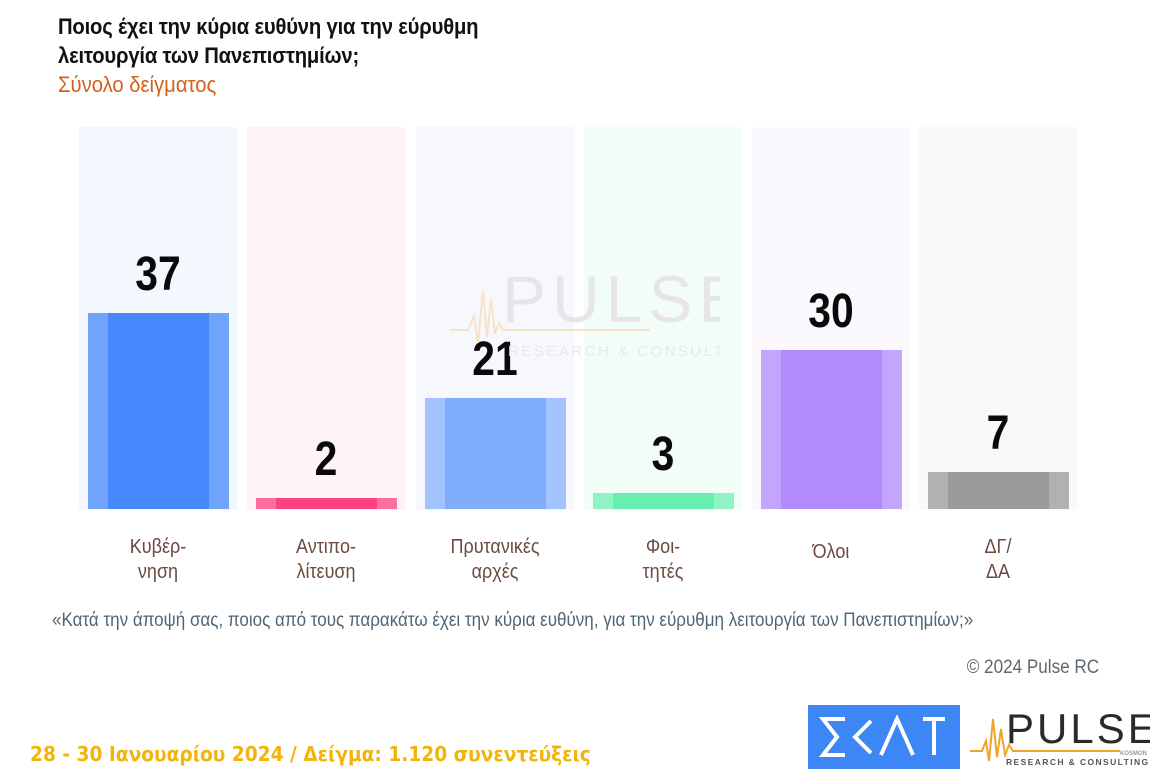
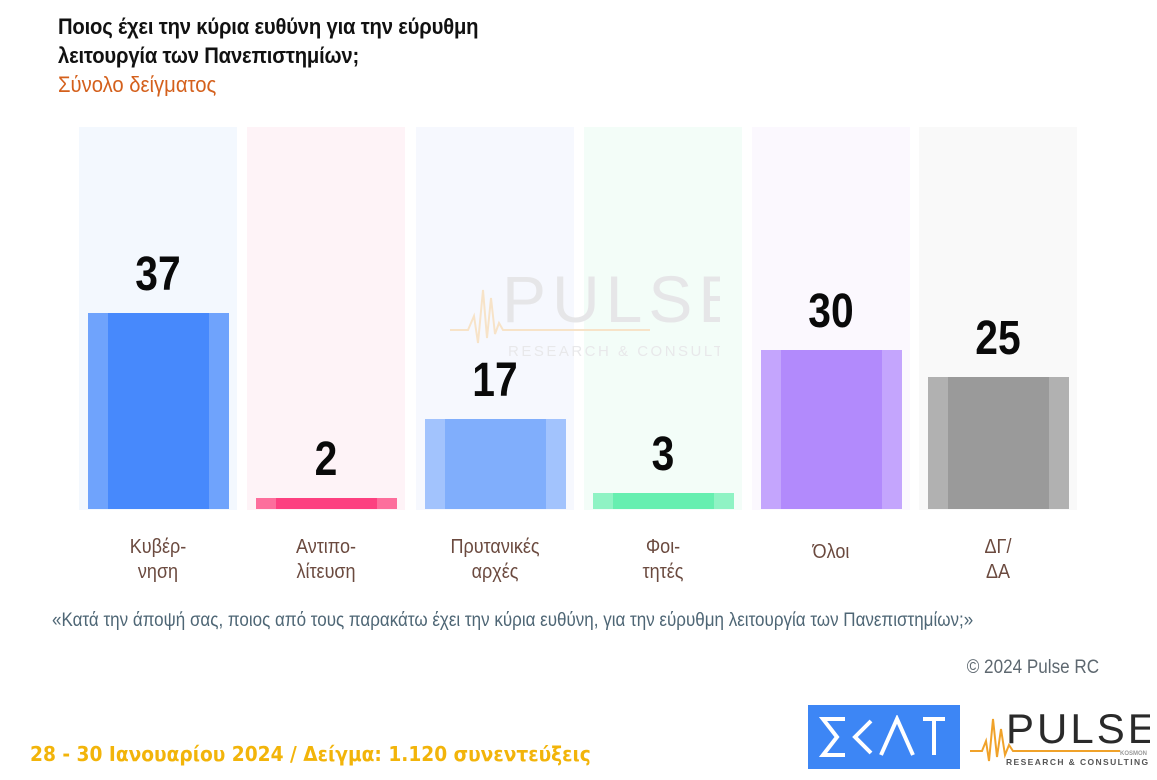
Πρυτανικές αρχές: 21 -> 17
ΔΓ/ΔΑ: 7 -> 25
